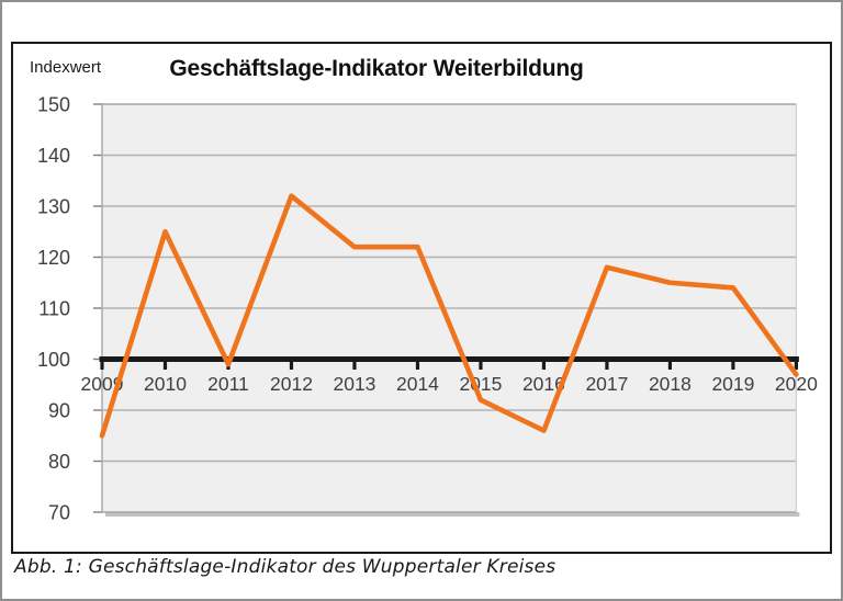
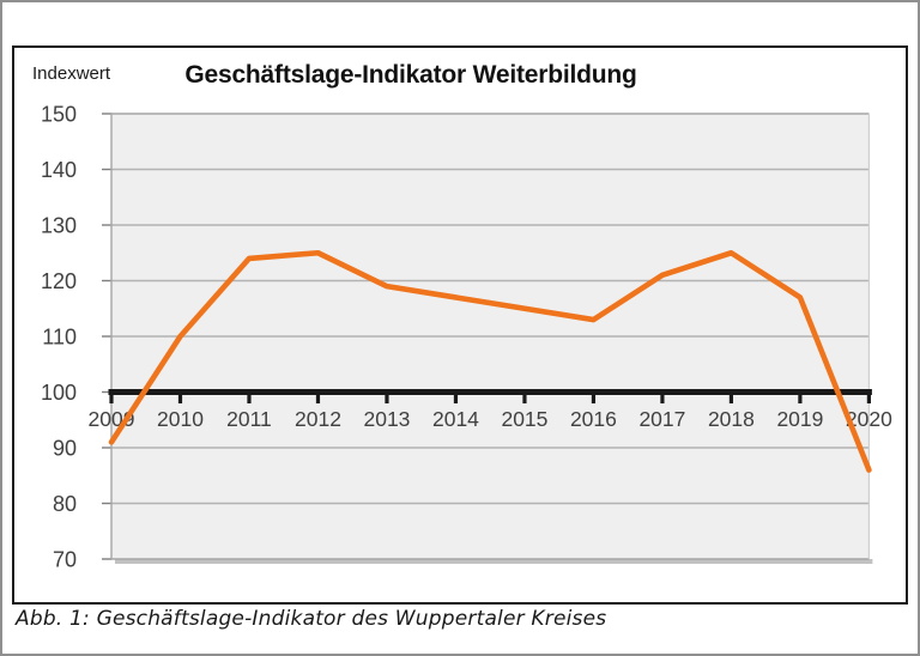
2009: 85 -> 91
2010: 125 -> 110
2011: 99 -> 124
2012: 132 -> 125
2013: 122 -> 119
2014: 122 -> 117
2015: 92 -> 115
2016: 86 -> 113
2017: 118 -> 121
2018: 115 -> 125
2019: 114 -> 117
2020: 97 -> 86
